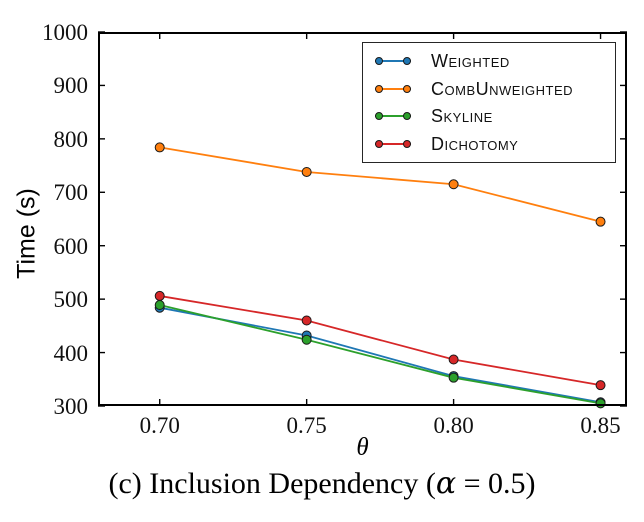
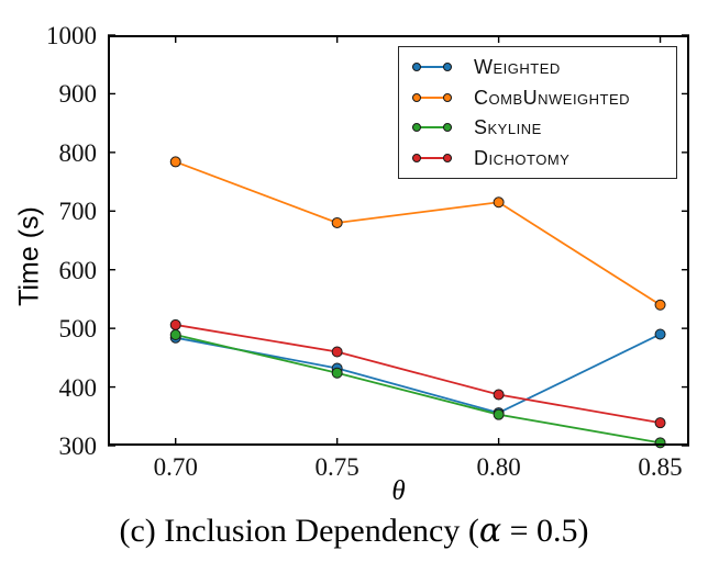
CombUnweighted/0.75: 740 -> 680
Weighted/0.85: 310 -> 490
CombUnweighted/0.85: 640 -> 540
